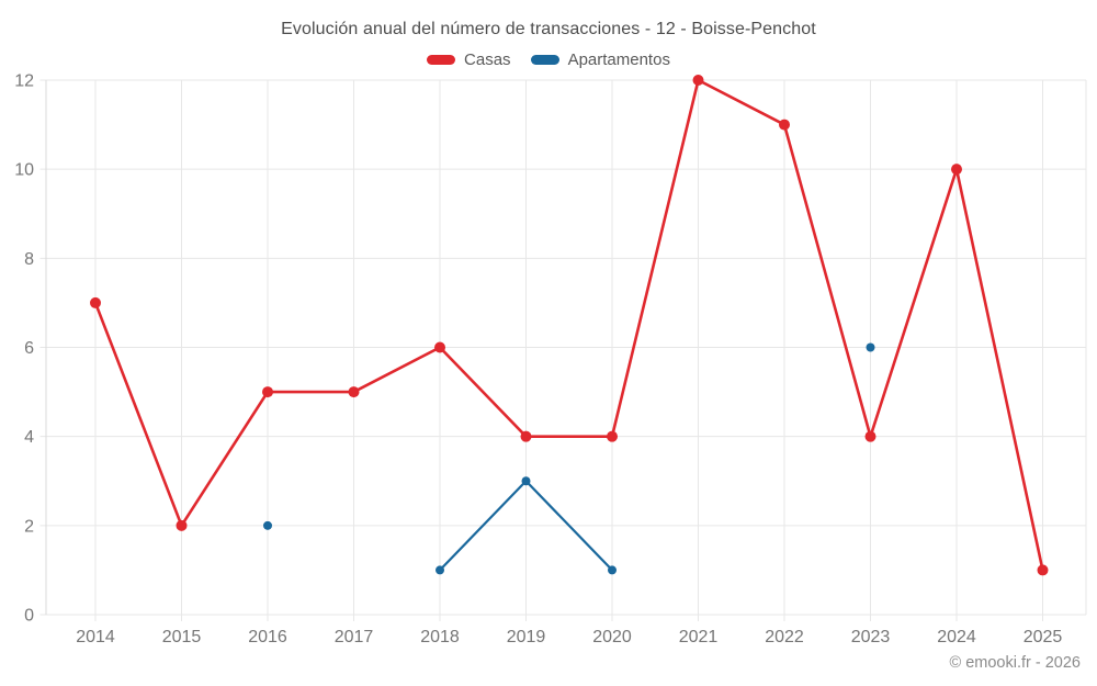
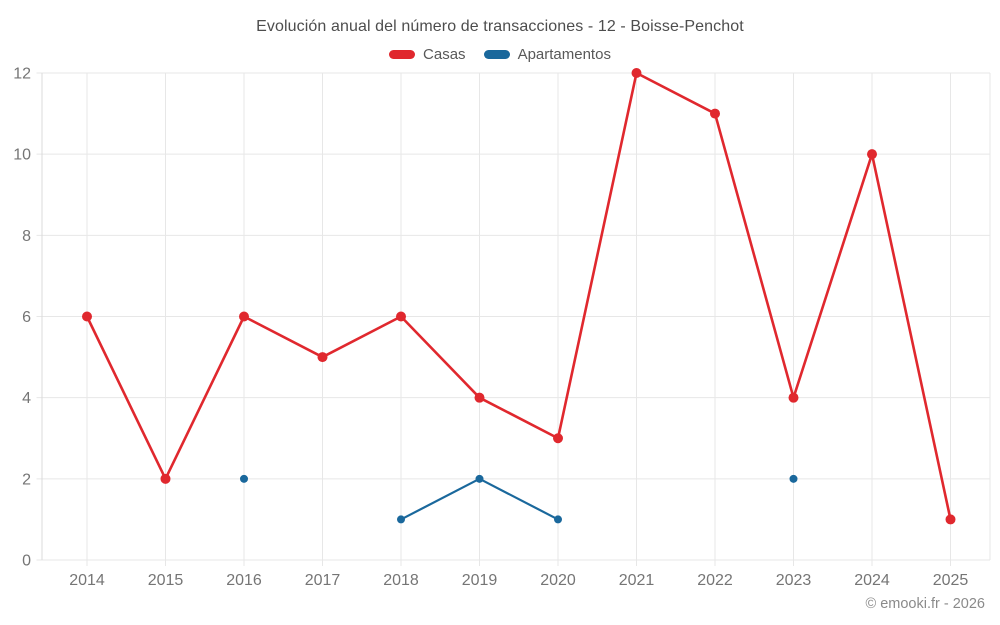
Casas/2014: 7 -> 6
Casas/2016: 5 -> 6
Apartamentos/2019: 3 -> 2
Casas/2020: 4 -> 3
Apartamentos/2023: 6 -> 2
